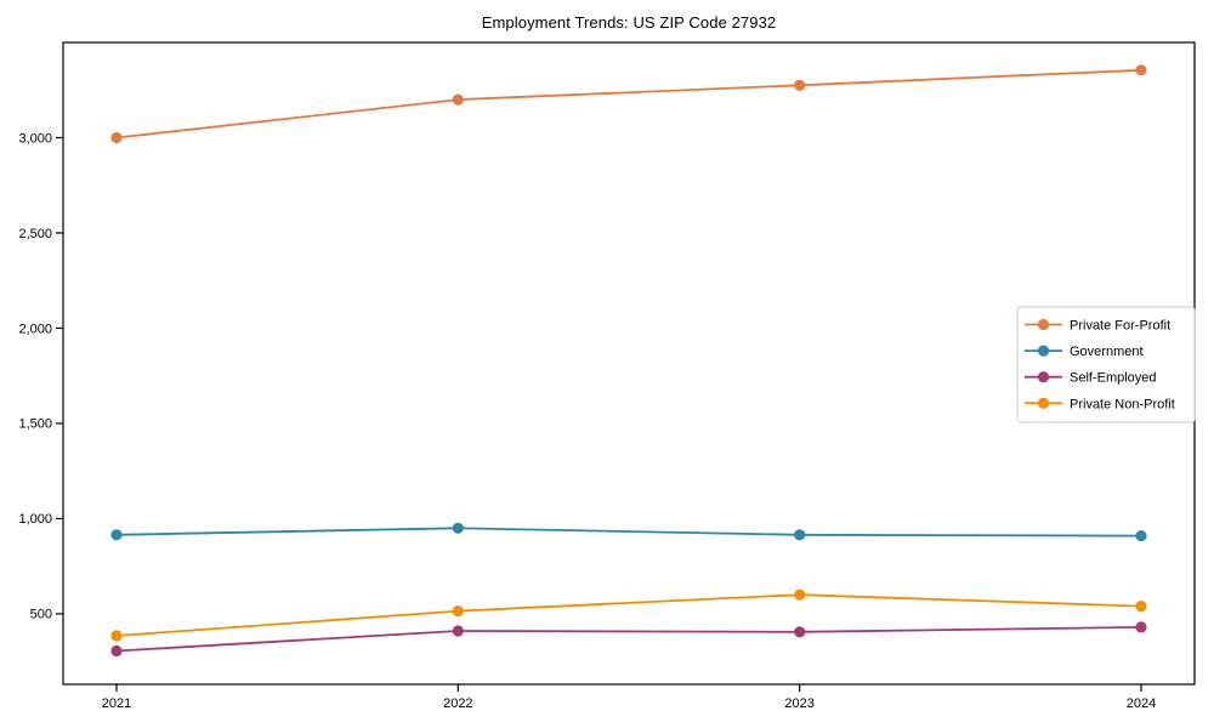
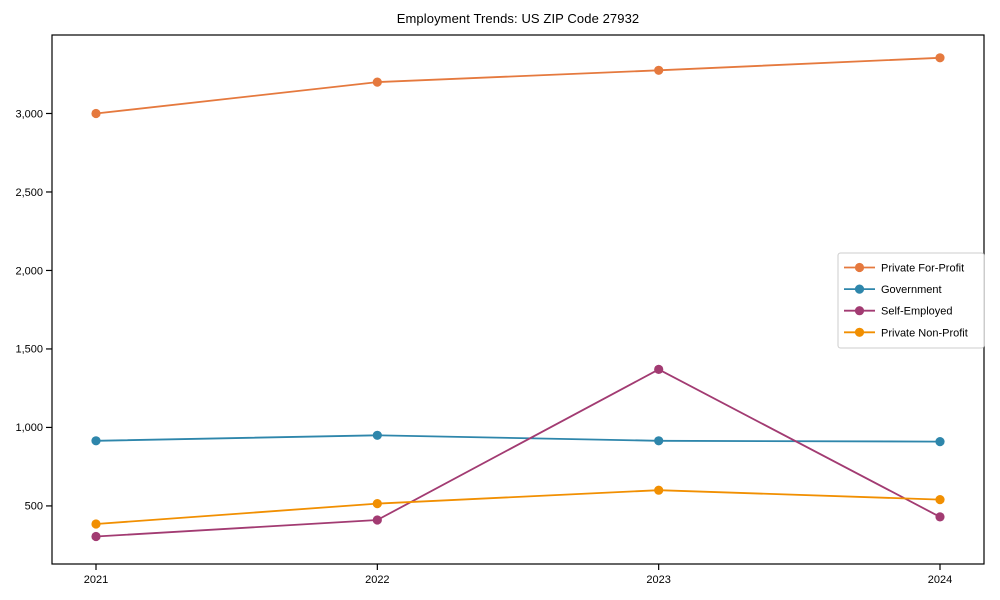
Self-Employed/2023: 400 -> 1370
